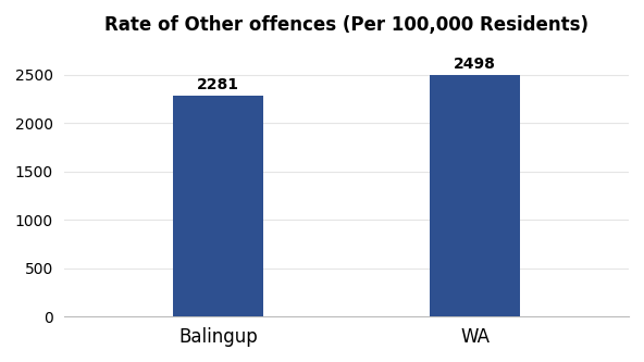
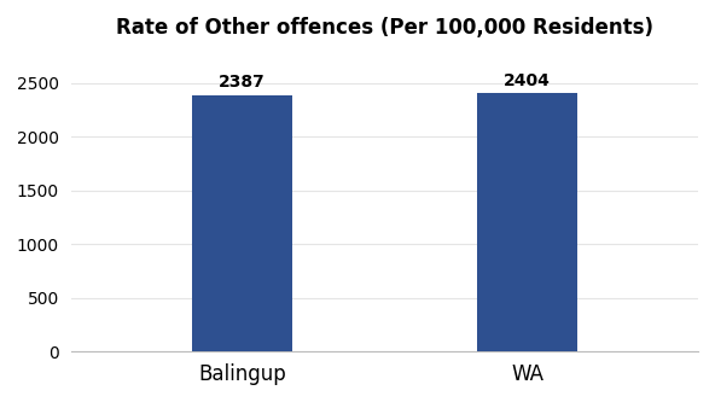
Balingup: 2281 -> 2387
WA: 2498 -> 2404
